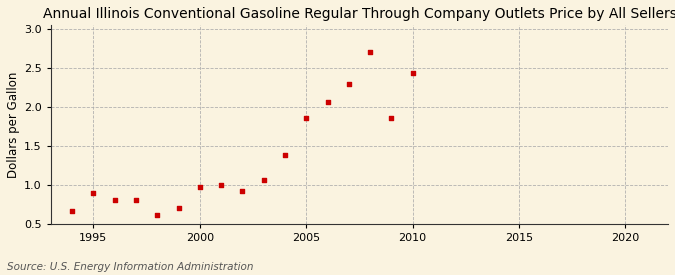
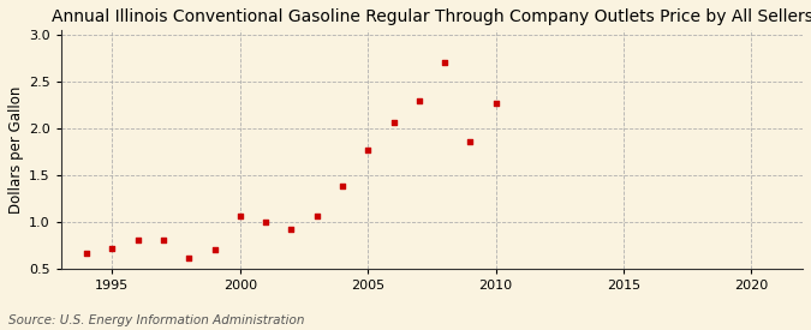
1995: 0.90 -> 0.72
2000: 0.98 -> 1.07
2005: 1.86 -> 1.77
2010: 2.44 -> 2.27
